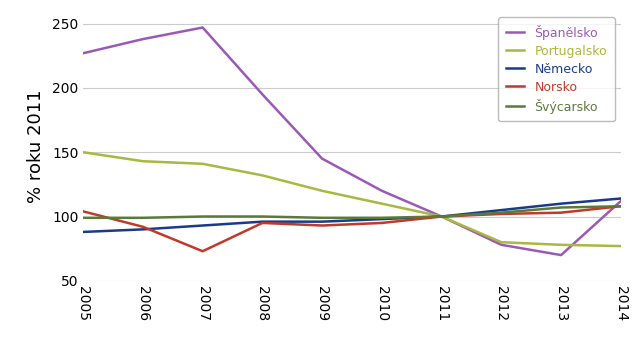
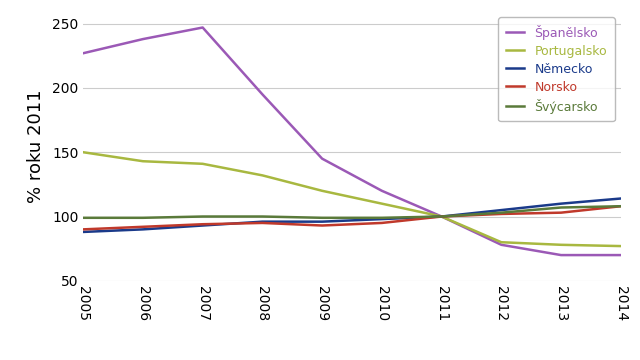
Norsko/2005: 104 -> 90
Norsko/2007: 73 -> 94
Španělsko/2014: 112 -> 70
